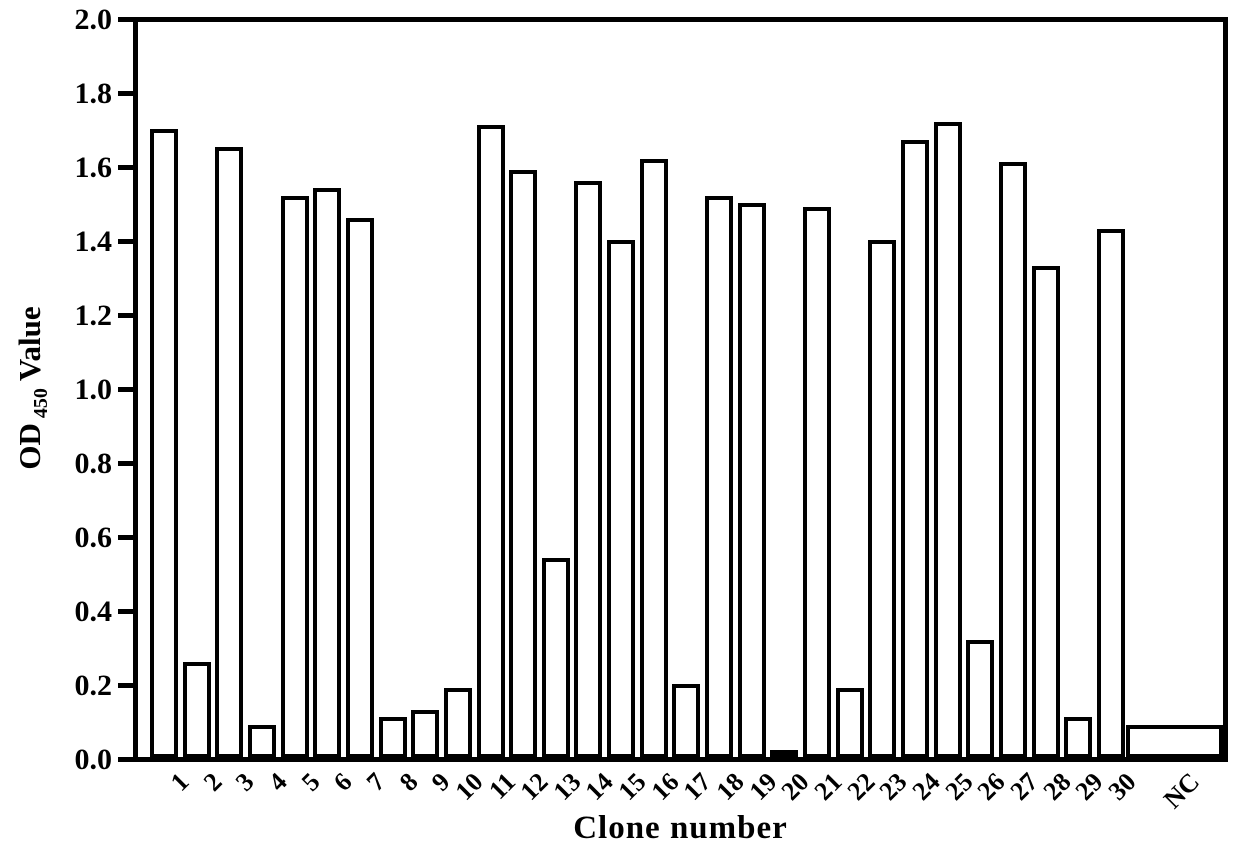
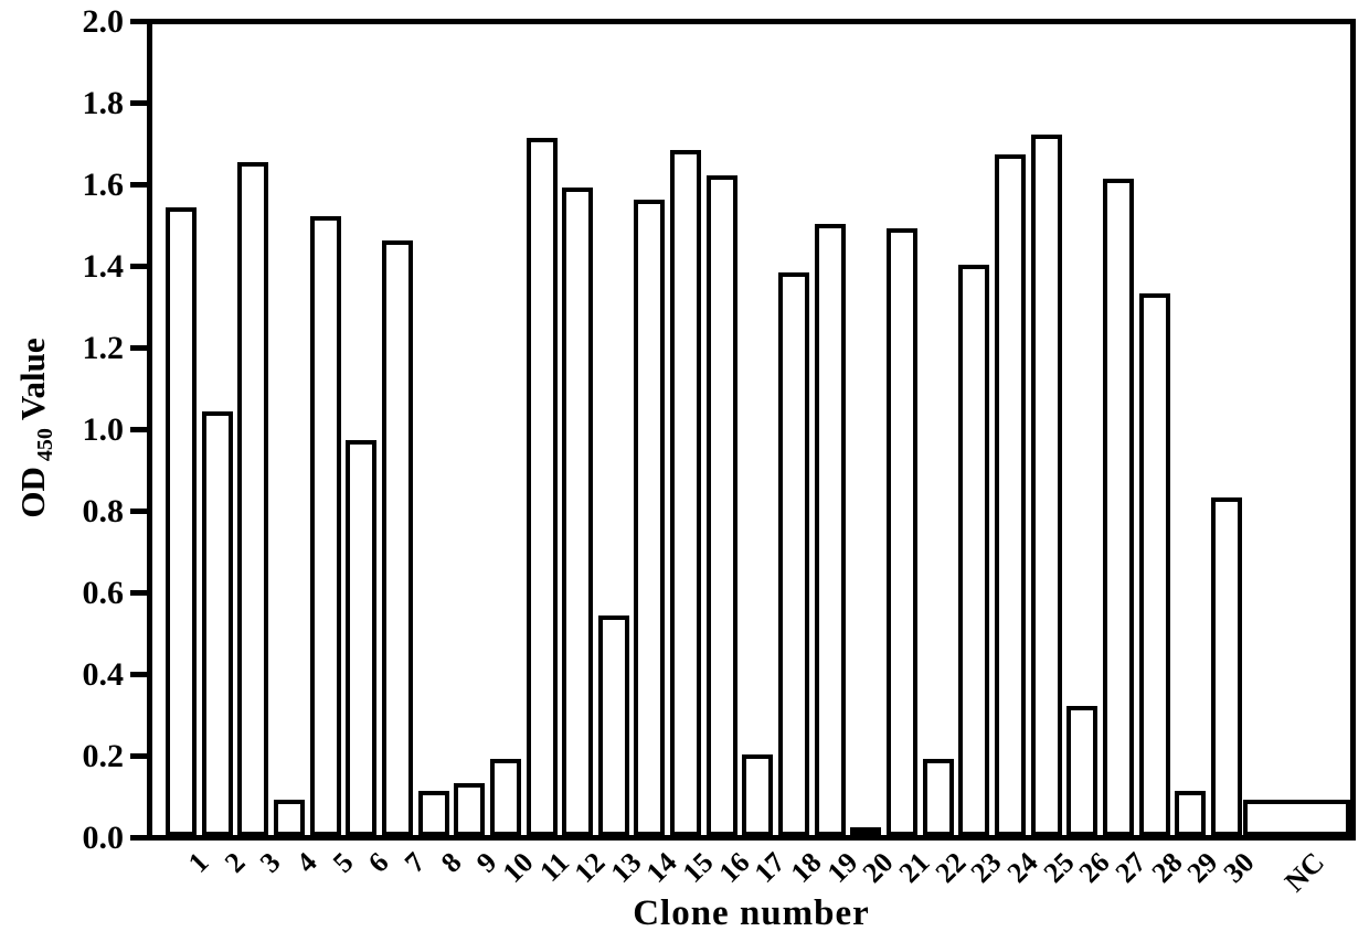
1: 1.70 -> 1.54
2: 0.26 -> 1.04
6: 1.54 -> 0.97
15: 1.40 -> 1.68
18: 1.52 -> 1.38
30: 1.43 -> 0.83
